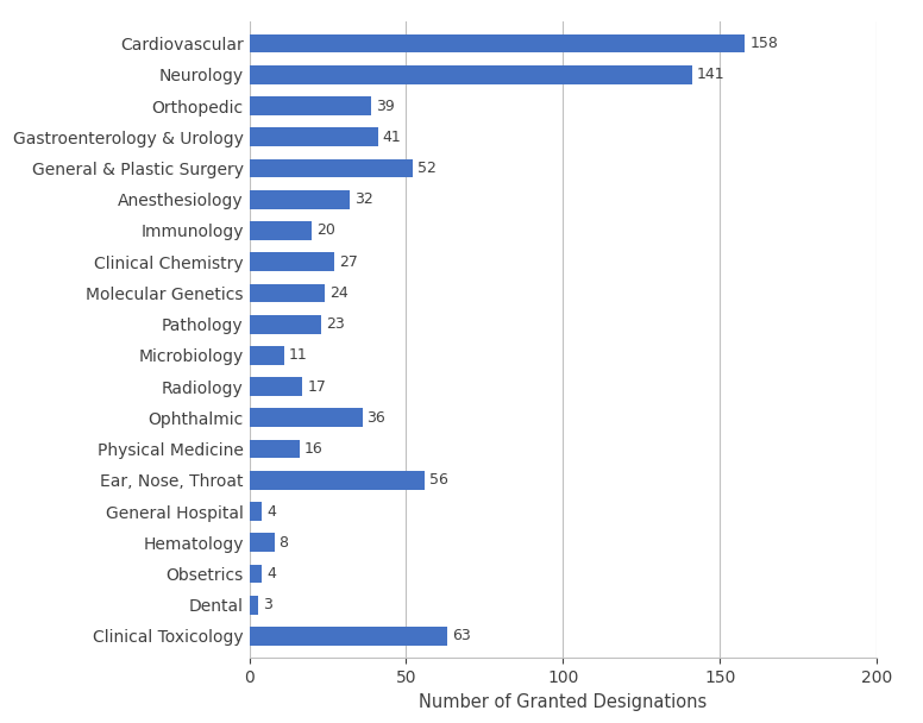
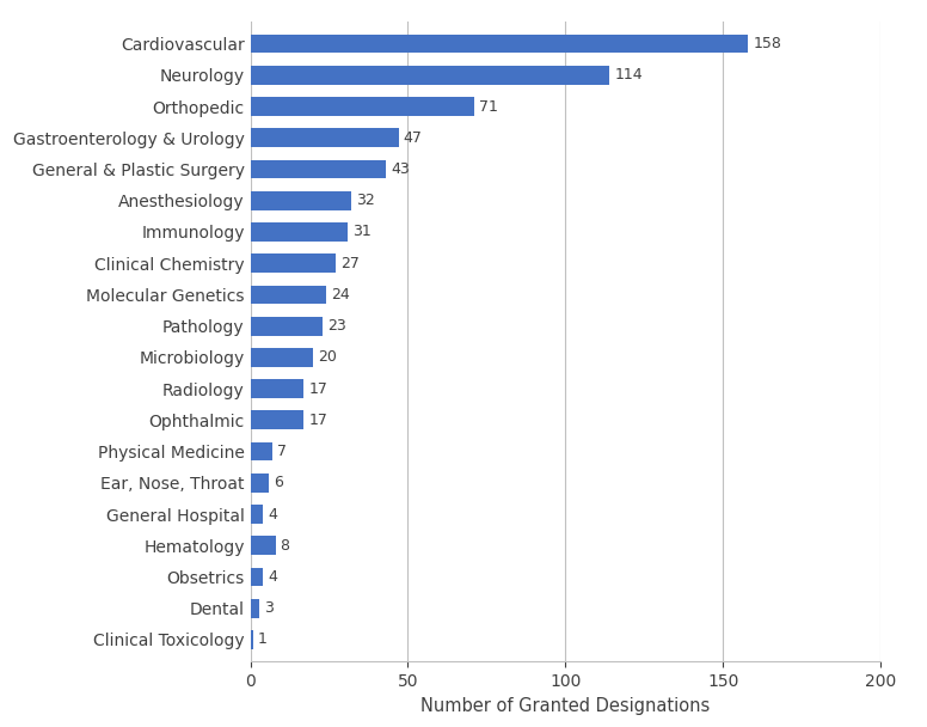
Neurology: 141 -> 114
Orthopedic: 39 -> 71
Gastroenterology & Urology: 41 -> 47
General & Plastic Surgery: 52 -> 43
Immunology: 20 -> 31
Microbiology: 11 -> 20
Ophthalmic: 36 -> 17
Physical Medicine: 16 -> 7
Ear, Nose, Throat: 56 -> 6
Clinical Toxicology: 63 -> 1
